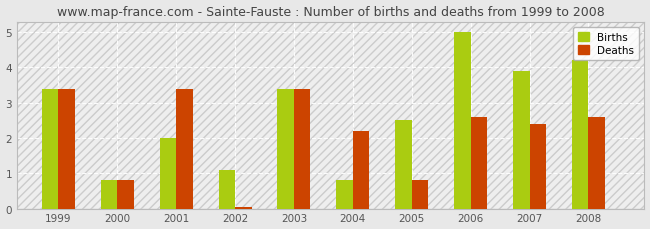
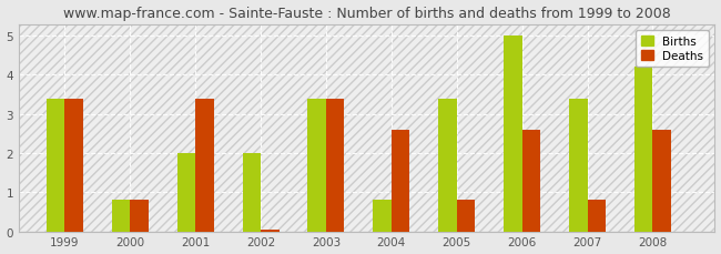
Births/2002: 1.1 -> 2.0
Deaths/2004: 2.20 -> 2.60
Births/2005: 2.5 -> 3.4
Births/2007: 3.9 -> 3.4
Deaths/2007: 2.40 -> 0.80
